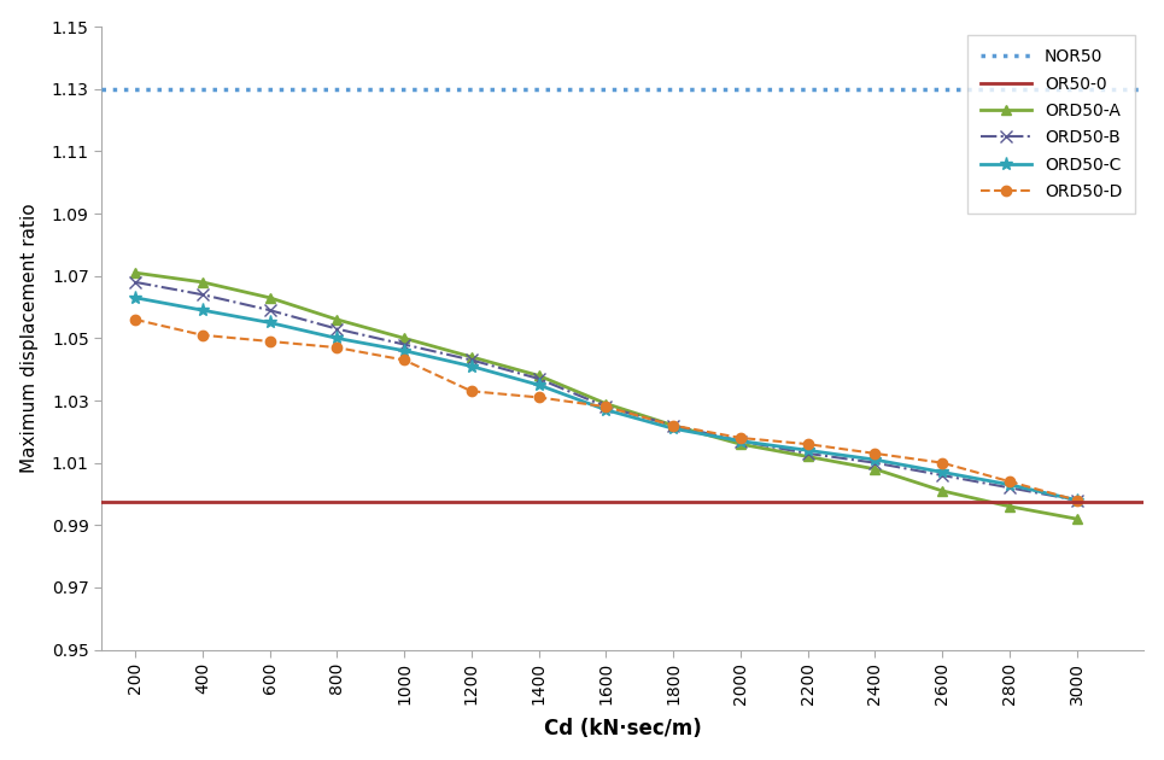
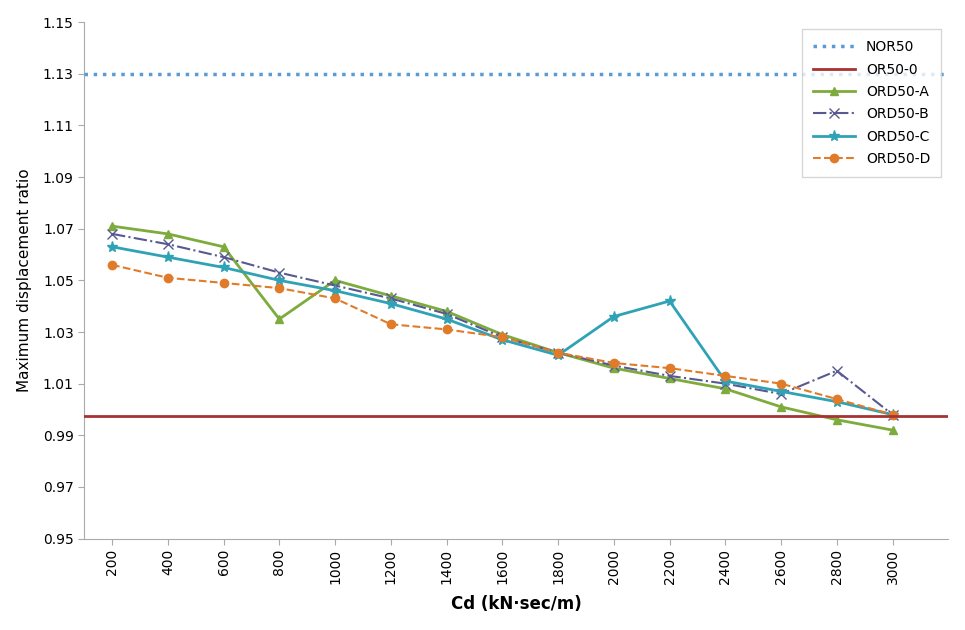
ORD50-A/800: 1.056 -> 1.035
ORD50-C/2000: 1.017 -> 1.036
ORD50-C/2200: 1.014 -> 1.042
ORD50-B/2800: 1.002 -> 1.015
